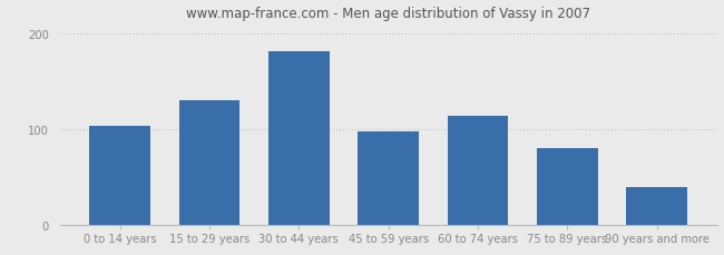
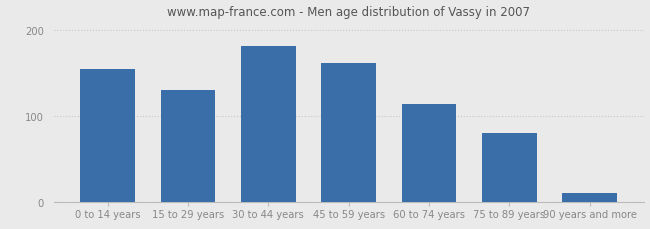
0 to 14 years: 104 -> 155
45 to 59 years: 98 -> 162
90 years and more: 40 -> 10
